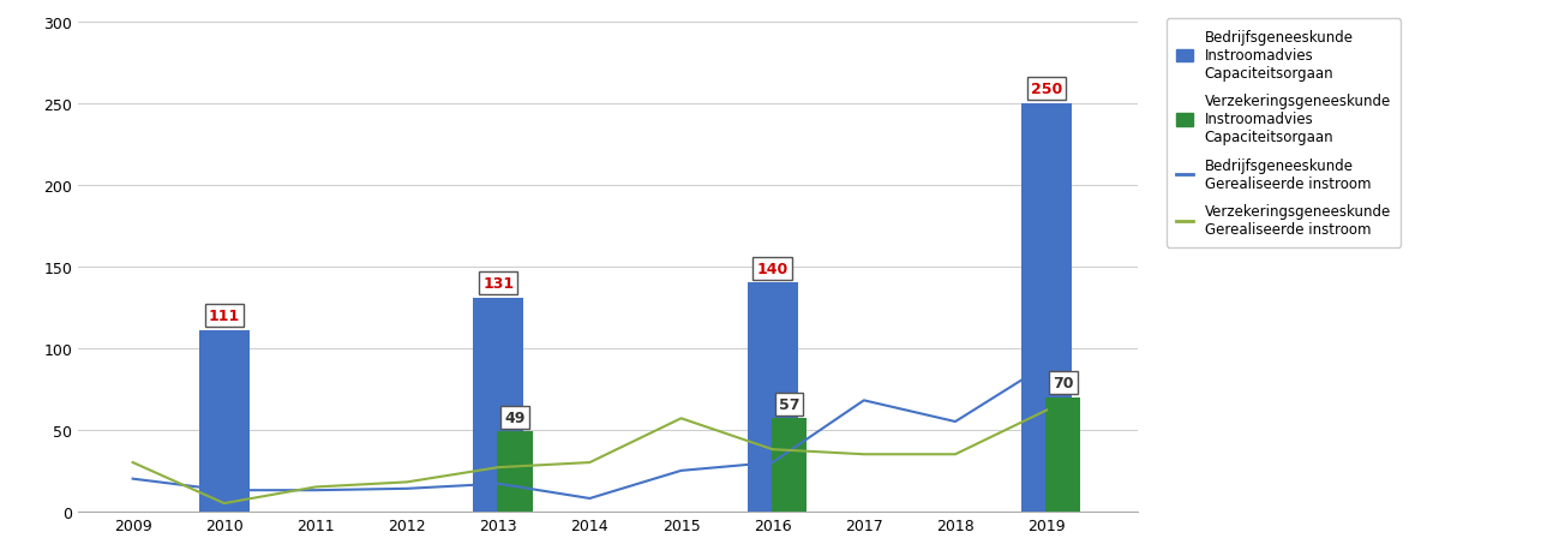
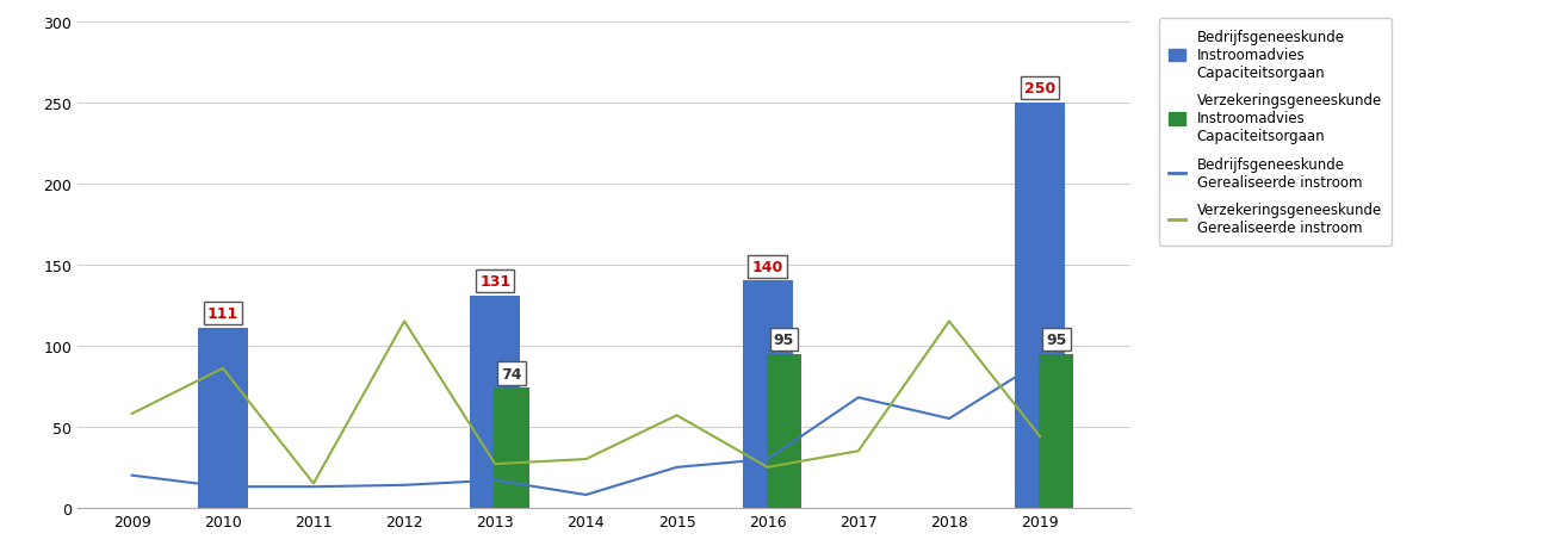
Verzekeringsgeneeskunde Gerealiseerde instroom/2009: 30 -> 58
Verzekeringsgeneeskunde Gerealiseerde instroom/2010: 5 -> 86
Verzekeringsgeneeskunde Gerealiseerde instroom/2012: 18 -> 115
Verzekeringsgeneeskunde Instroomadvies Capaciteitsorgaan/2013: 49 -> 74
Verzekeringsgeneeskunde Gerealiseerde instroom/2016: 38 -> 25
Verzekeringsgeneeskunde Instroomadvies Capaciteitsorgaan/2016: 57 -> 95
Verzekeringsgeneeskunde Gerealiseerde instroom/2018: 35 -> 115
Verzekeringsgeneeskunde Gerealiseerde instroom/2019: 62 -> 44
Verzekeringsgeneeskunde Instroomadvies Capaciteitsorgaan/2019: 70 -> 95
